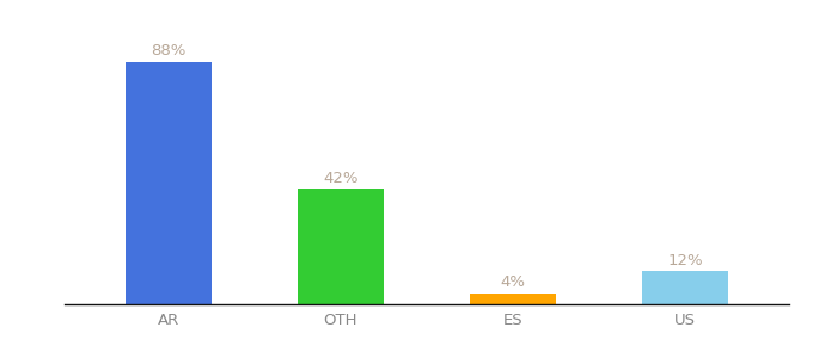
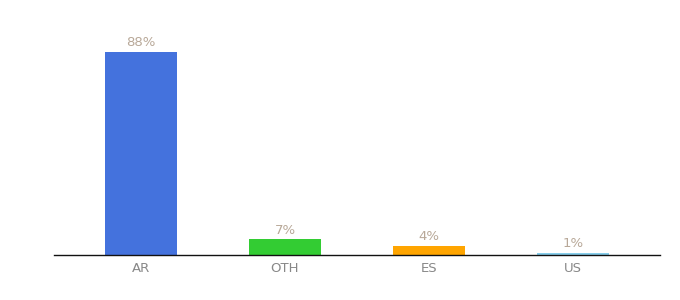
OTH: 42% -> 7%
US: 12% -> 1%
